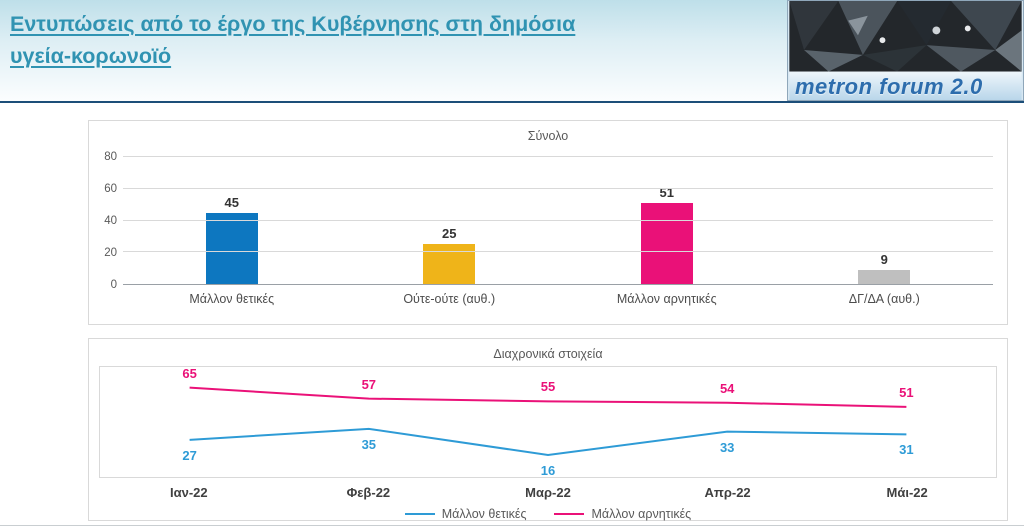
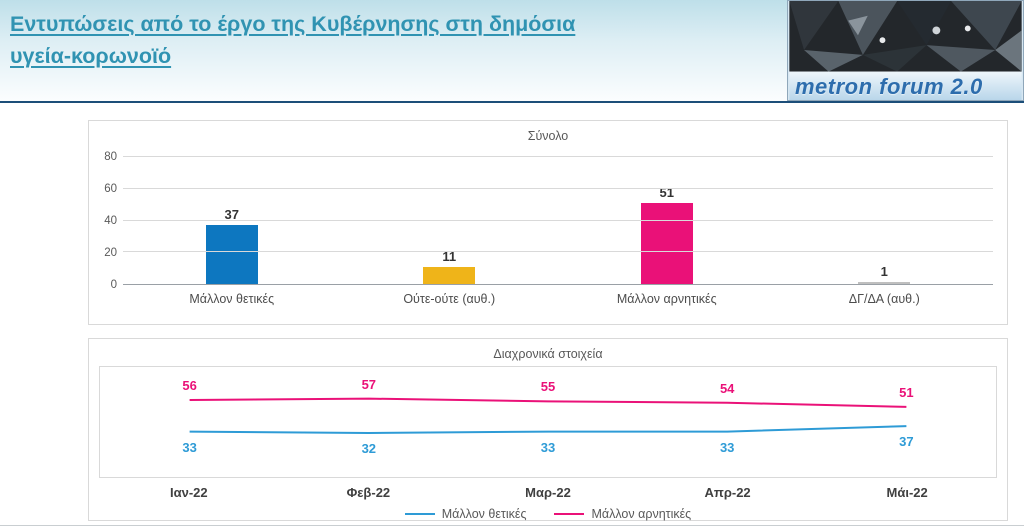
Σύνολο/Μάλλον θετικές: 45 -> 37
Σύνολο/Ούτε-ούτε (αυθ.): 25 -> 11
Σύνολο/ΔΓ/ΔΑ (αυθ.): 9 -> 1
Διαχρονικά στοιχεία/Μάλλον θετικές/Ιαν-22: 27 -> 33
Διαχρονικά στοιχεία/Μάλλον αρνητικές/Ιαν-22: 65 -> 56
Διαχρονικά στοιχεία/Μάλλον θετικές/Φεβ-22: 35 -> 32
Διαχρονικά στοιχεία/Μάλλον θετικές/Μαρ-22: 16 -> 33
Διαχρονικά στοιχεία/Μάλλον θετικές/Μάι-22: 31 -> 37
